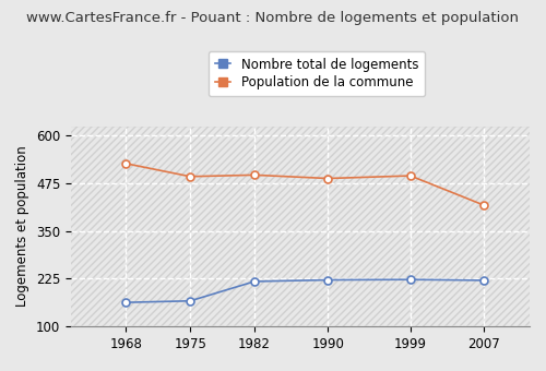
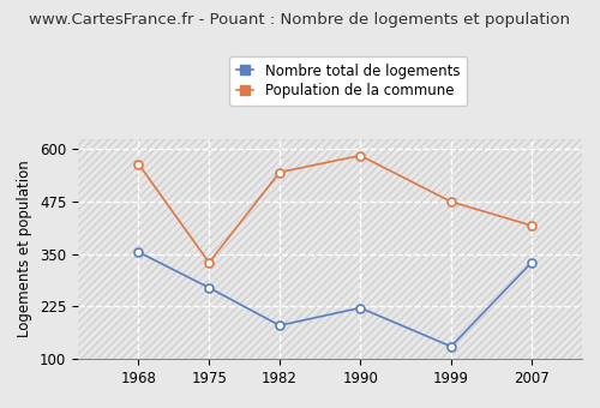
Nombre total de logements/1968: 163 -> 355
Population de la commune/1968: 527 -> 565
Nombre total de logements/1975: 167 -> 270
Population de la commune/1975: 493 -> 330
Nombre total de logements/1982: 218 -> 180
Population de la commune/1982: 497 -> 545
Population de la commune/1990: 488 -> 585
Nombre total de logements/1999: 223 -> 130
Population de la commune/1999: 495 -> 475
Nombre total de logements/2007: 221 -> 330
